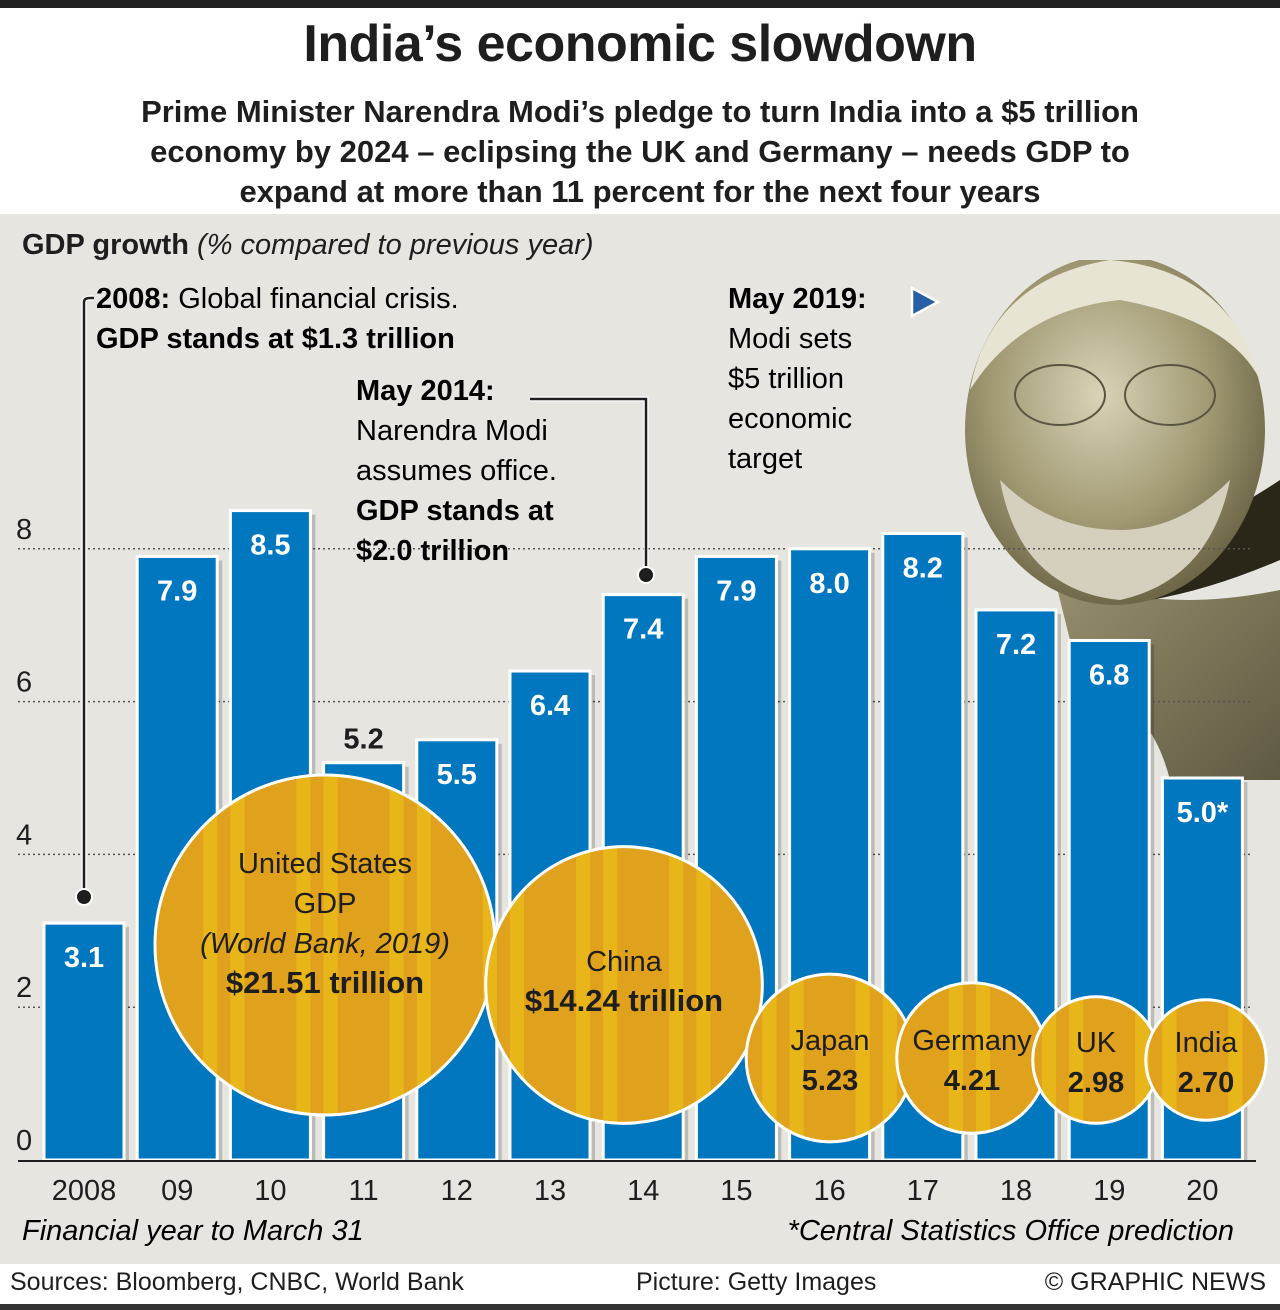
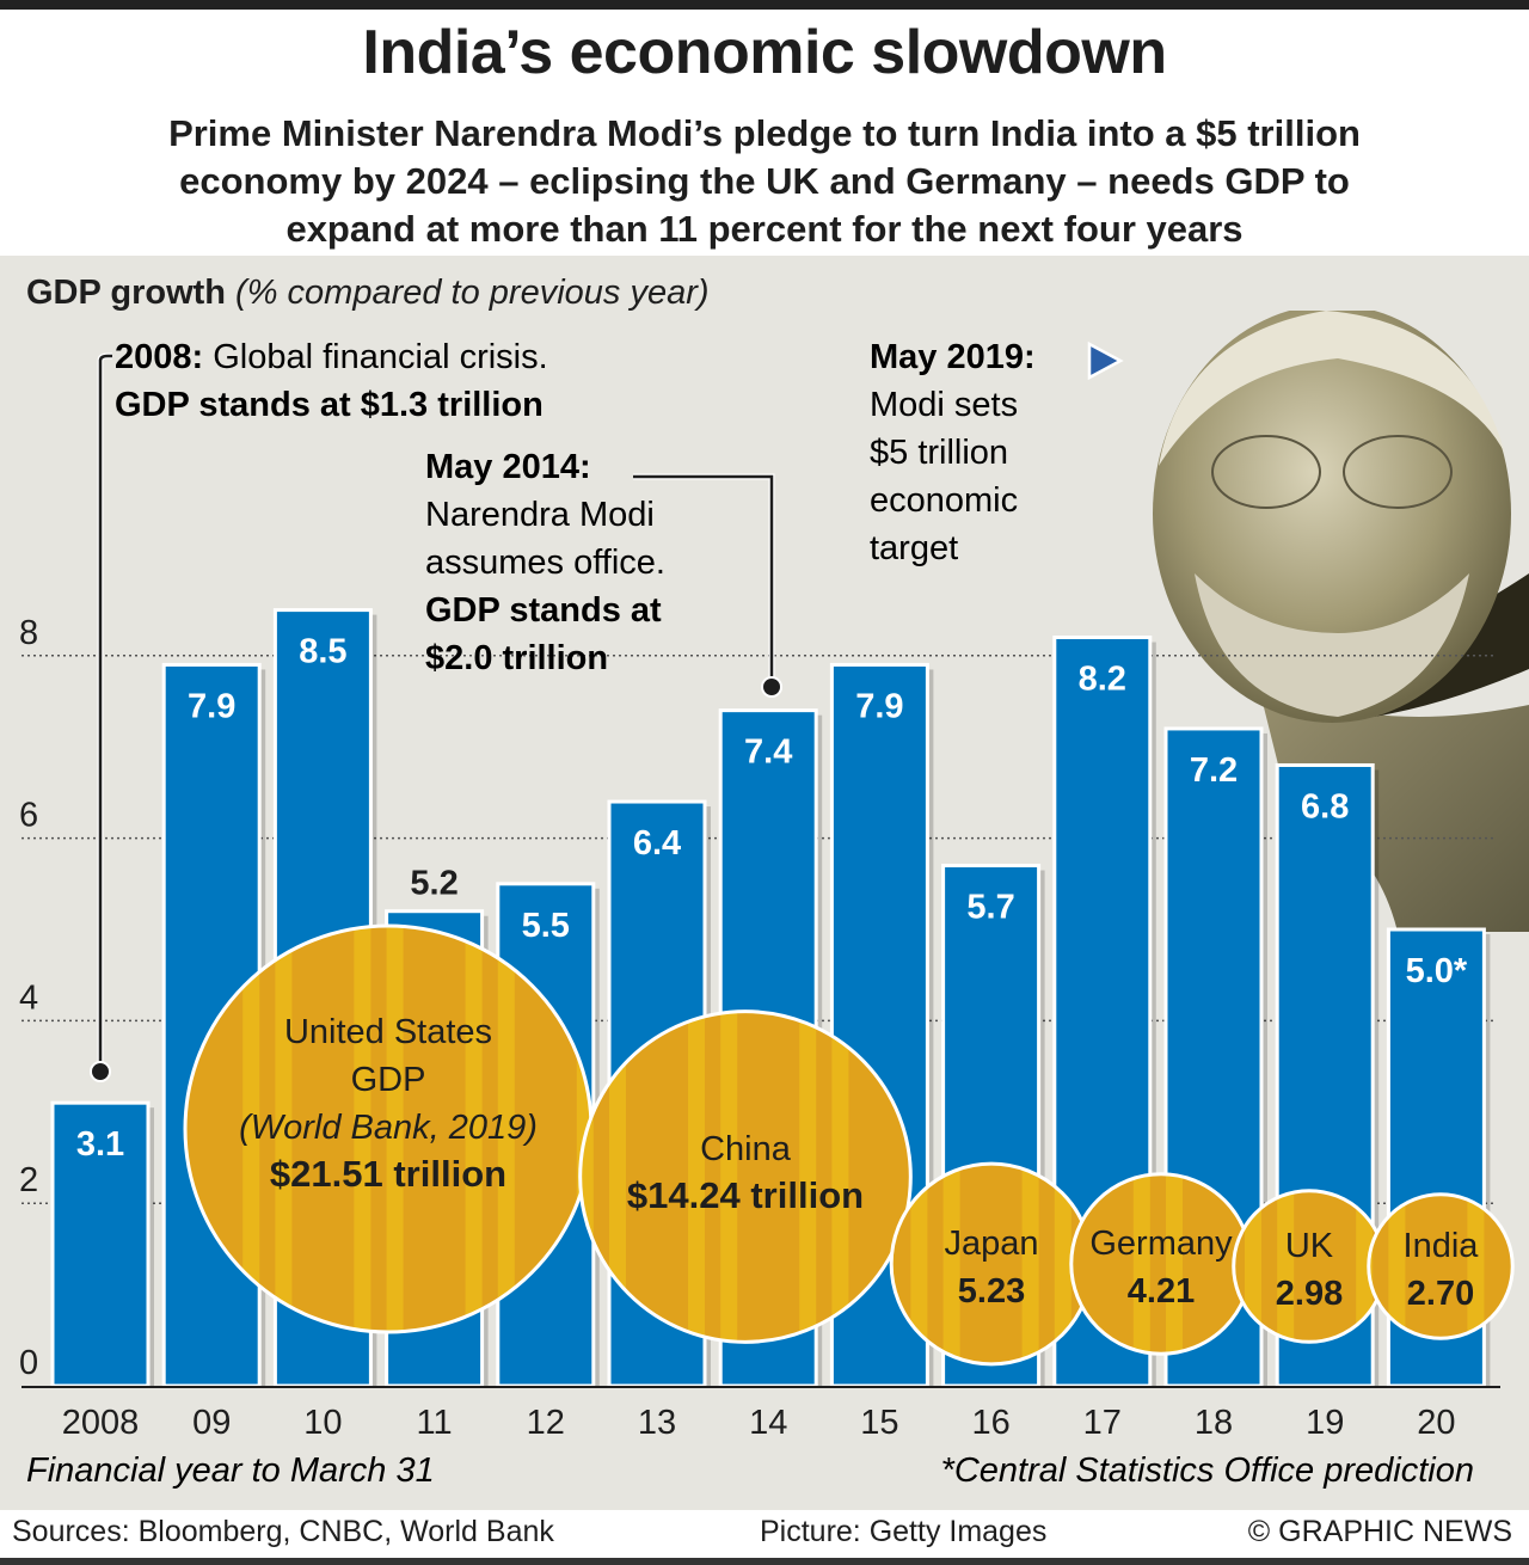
16: 8.0 -> 5.7
